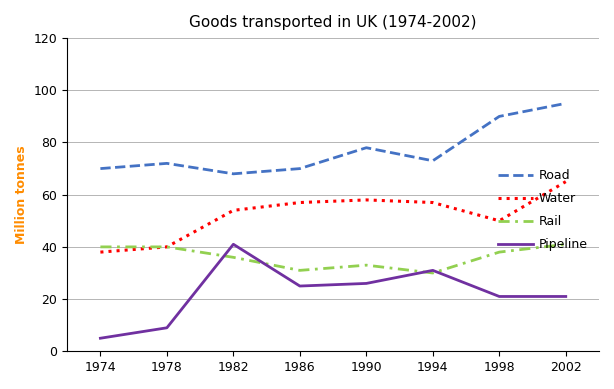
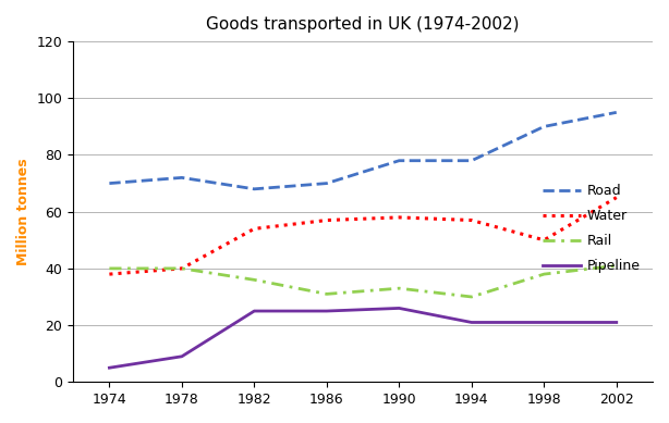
Pipeline/1982: 41 -> 25
Road/1994: 73 -> 78
Pipeline/1994: 31 -> 21
